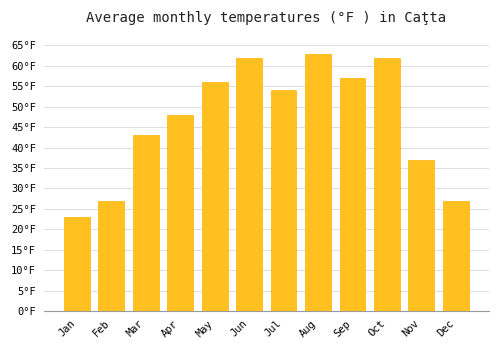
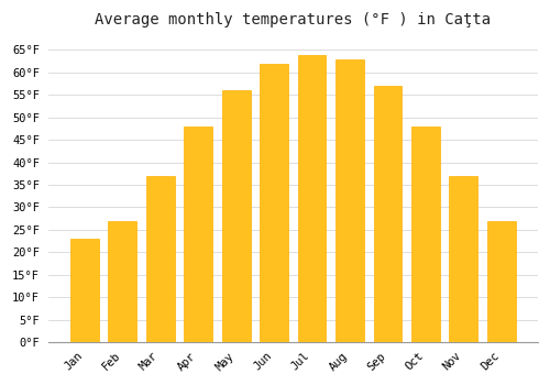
Mar: 43°F -> 37°F
Jul: 54°F -> 64°F
Oct: 62°F -> 48°F
